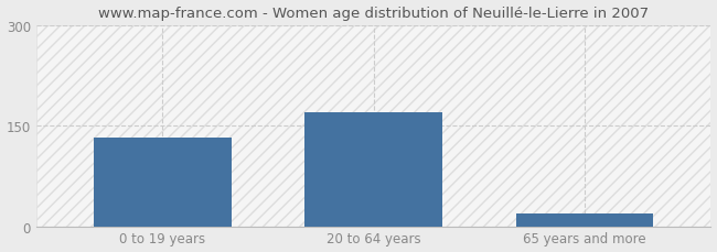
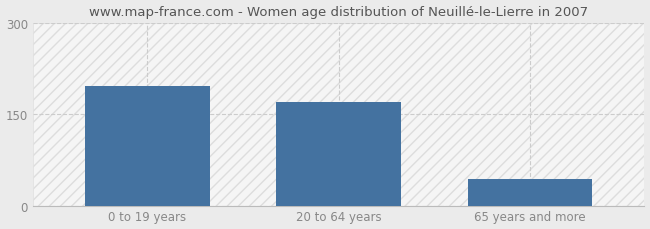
0 to 19 years: 133 -> 196
65 years and more: 19 -> 44
